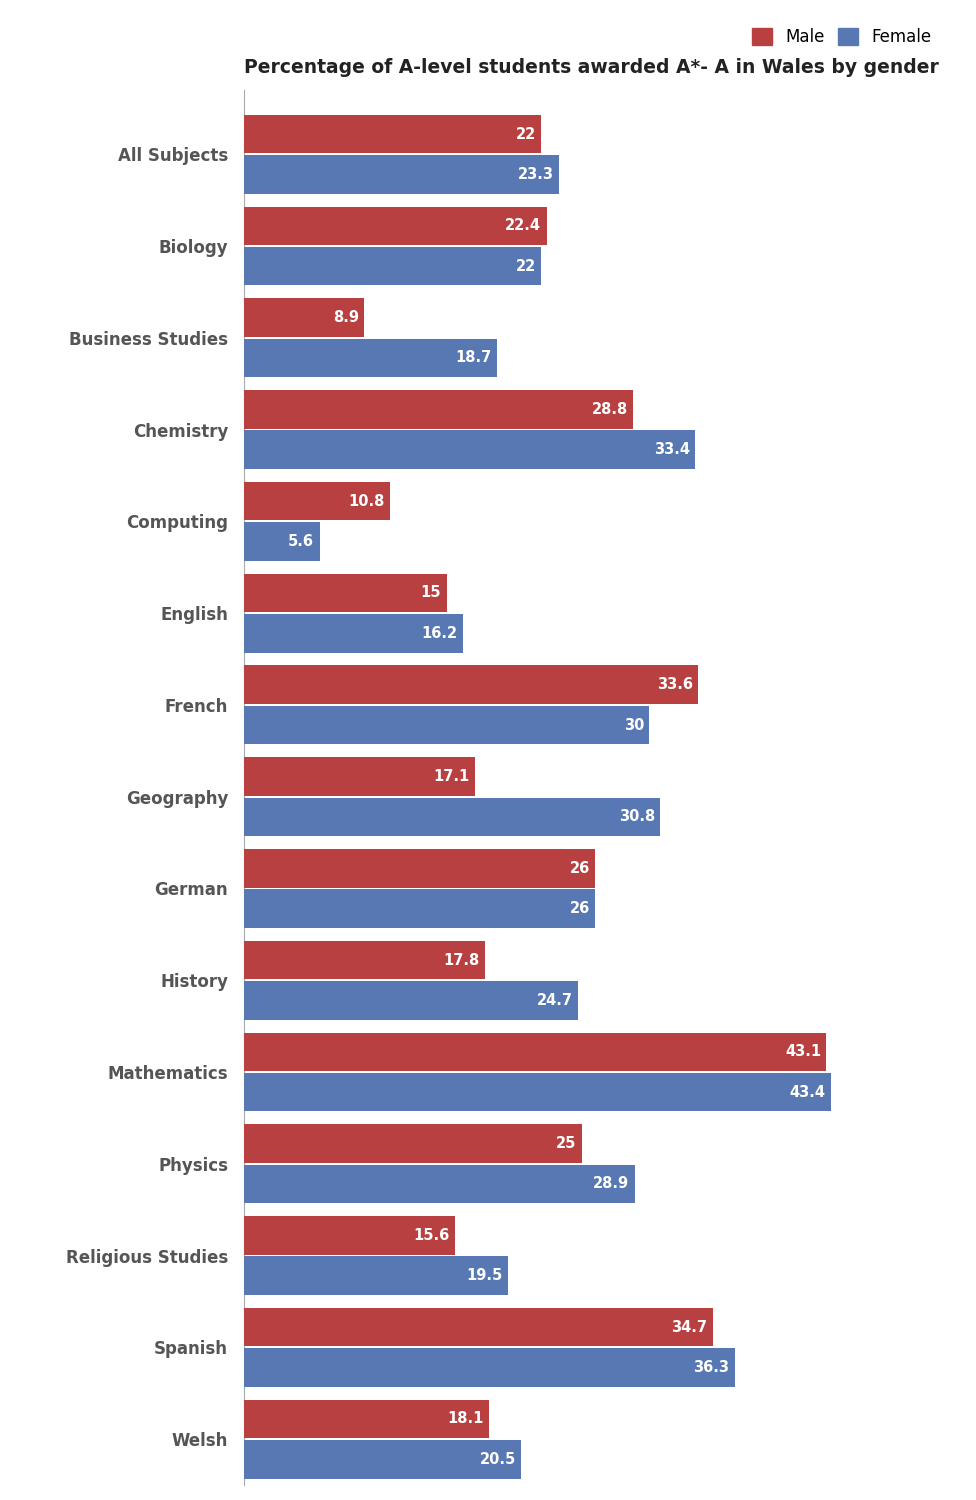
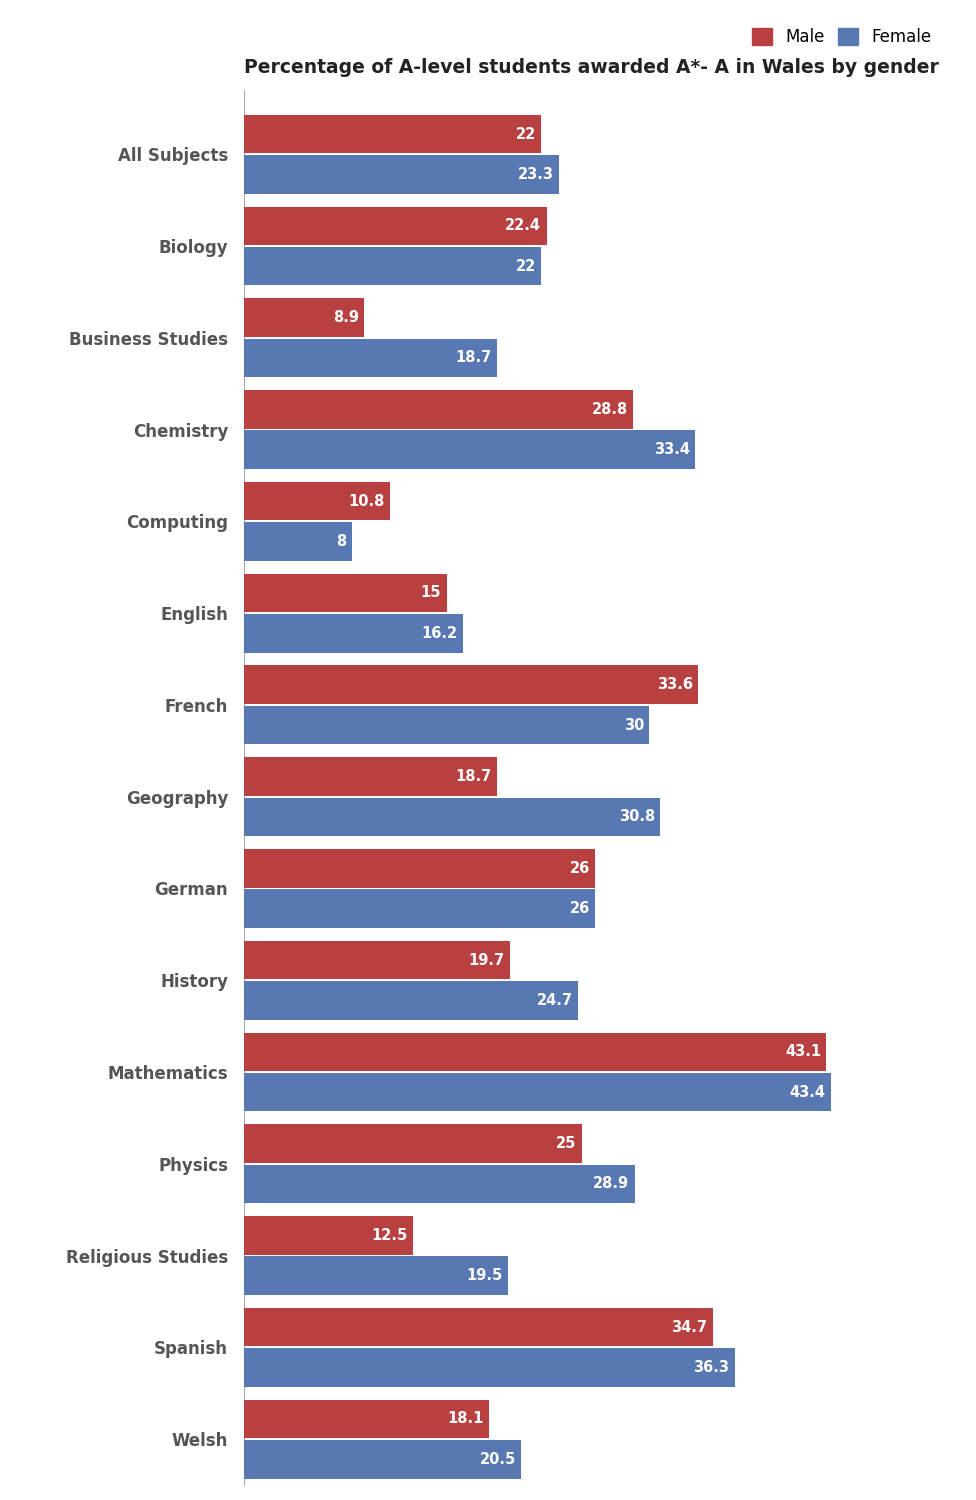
Female/Computing: 5.6 -> 8
Male/Geography: 17.1 -> 18.7
Male/History: 17.8 -> 19.7
Male/Religious Studies: 15.6 -> 12.5
